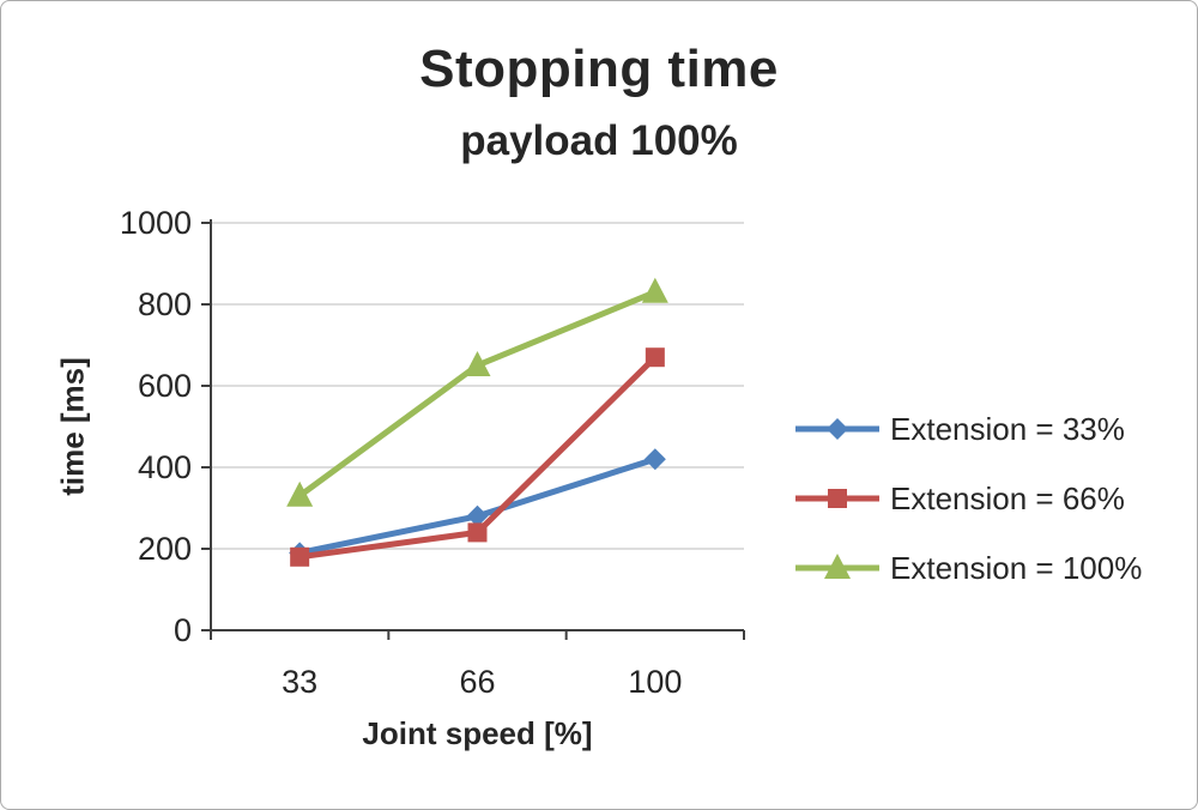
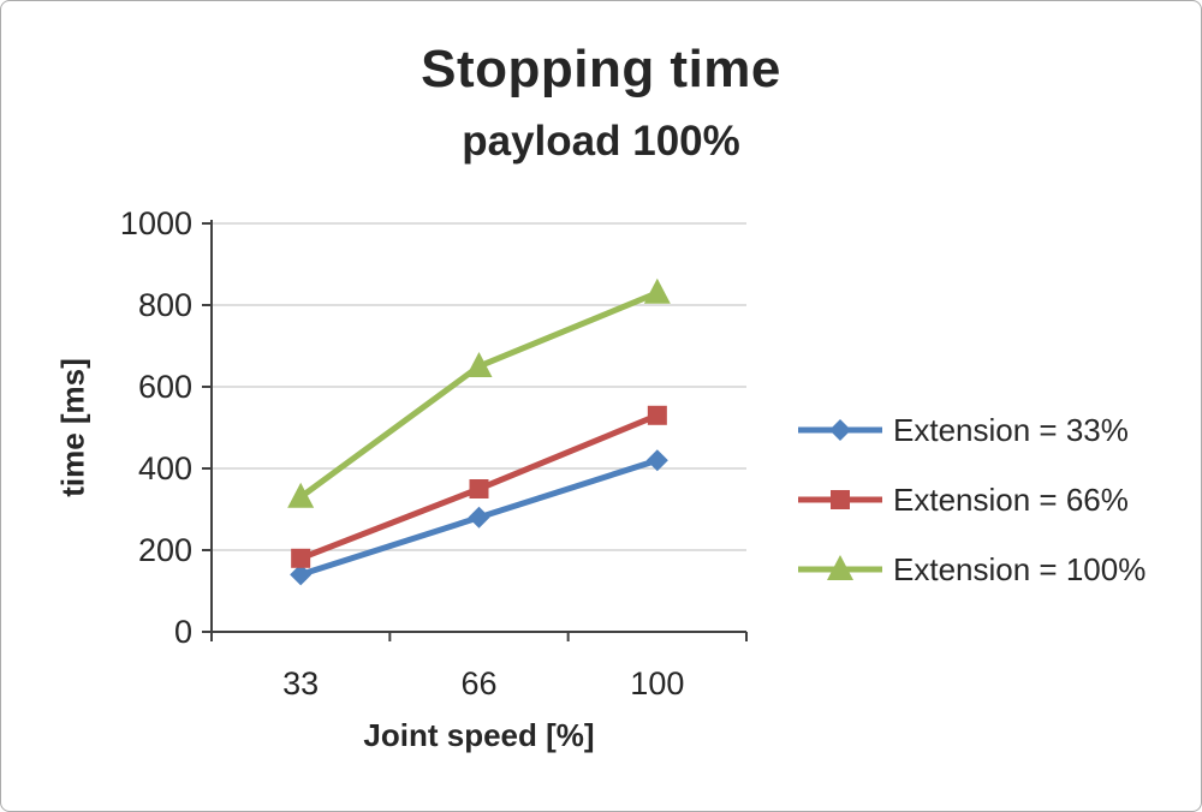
Extension = 33%/33: 190 -> 140
Extension = 66%/66: 240 -> 350
Extension = 66%/100: 670 -> 530
